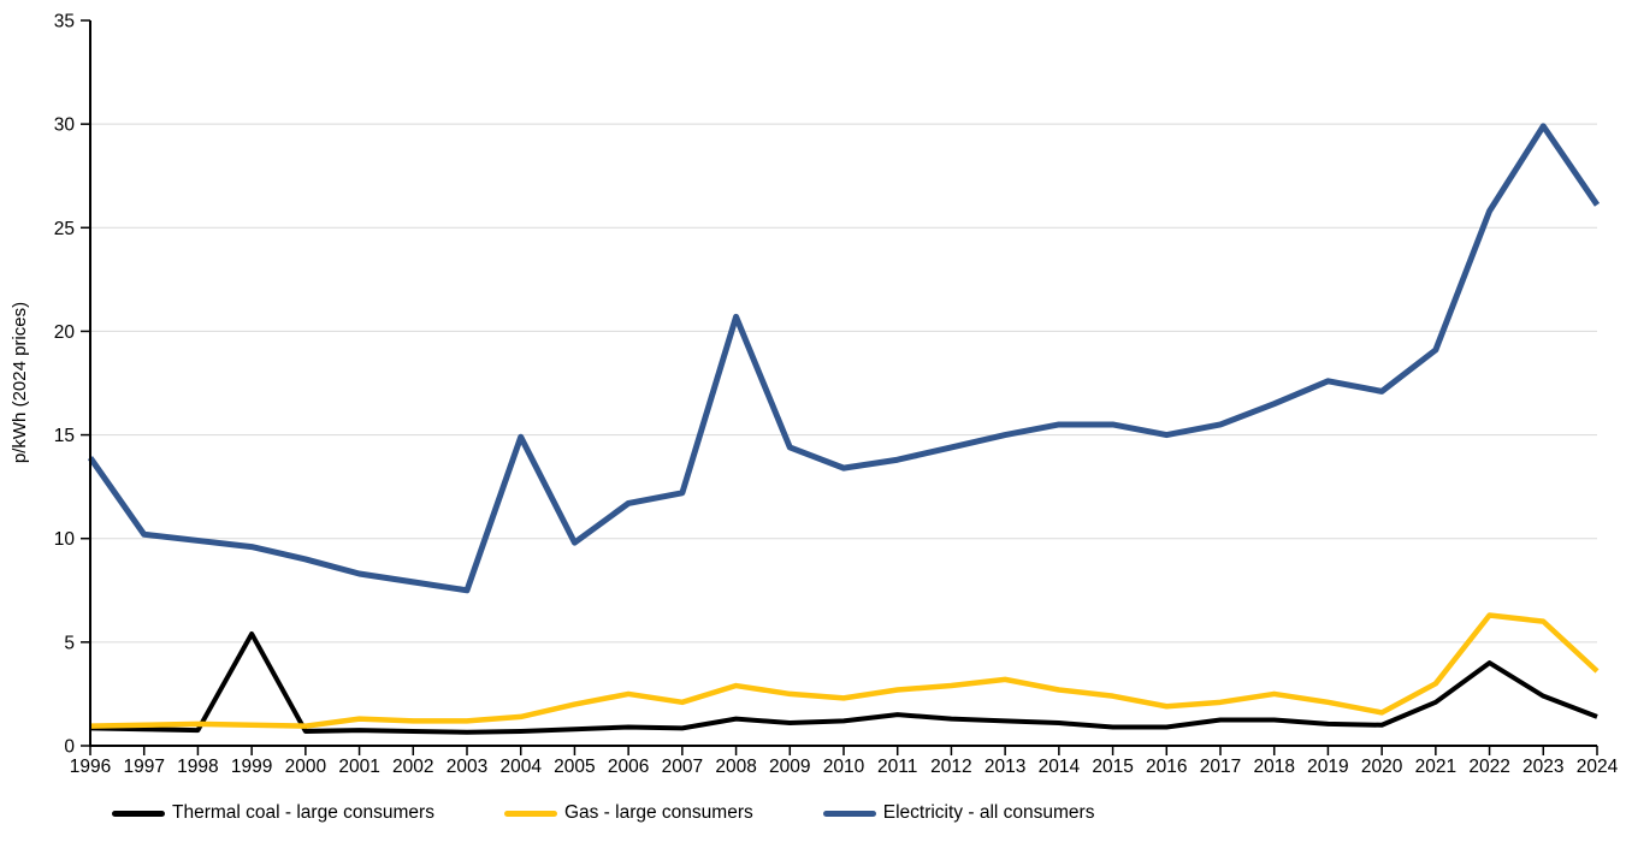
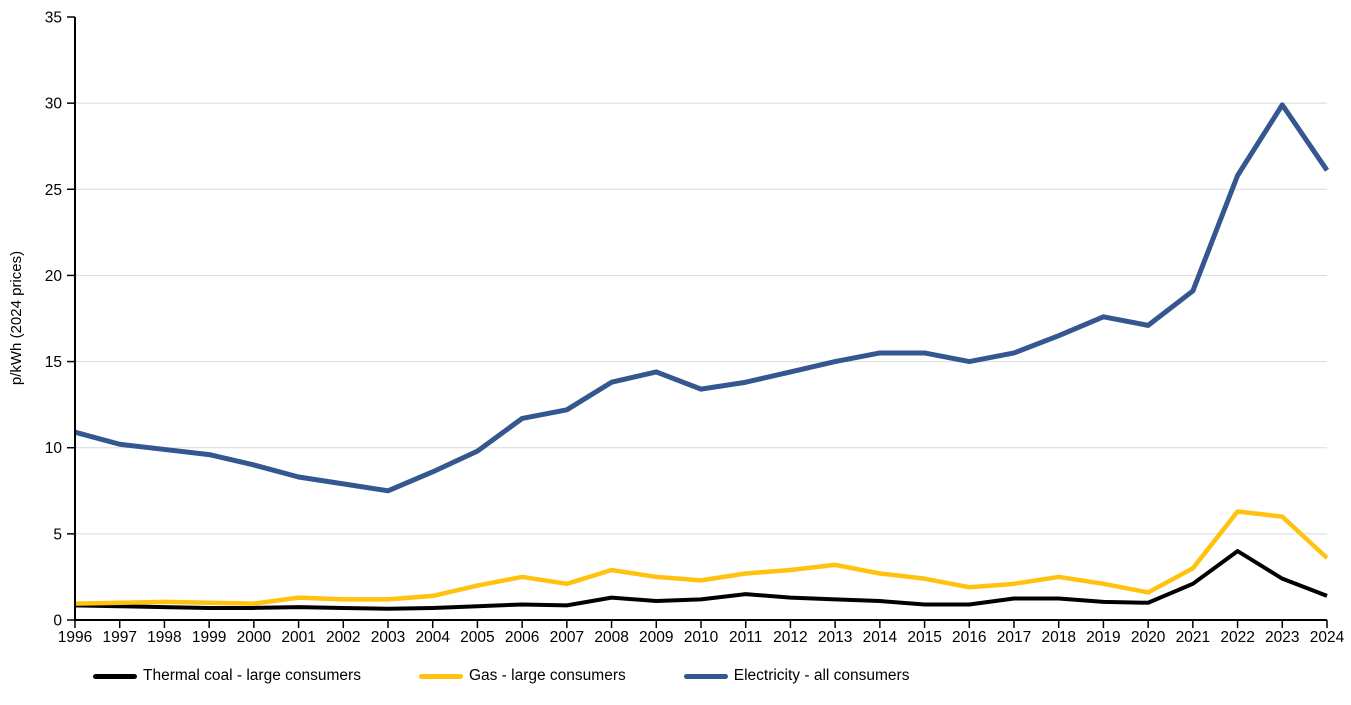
Electricity - all consumers/1996: 13.9 -> 10.9
Thermal coal - large consumers/1999: 5.4 -> 0.7
Electricity - all consumers/2004: 14.9 -> 8.6
Electricity - all consumers/2008: 20.7 -> 13.8
